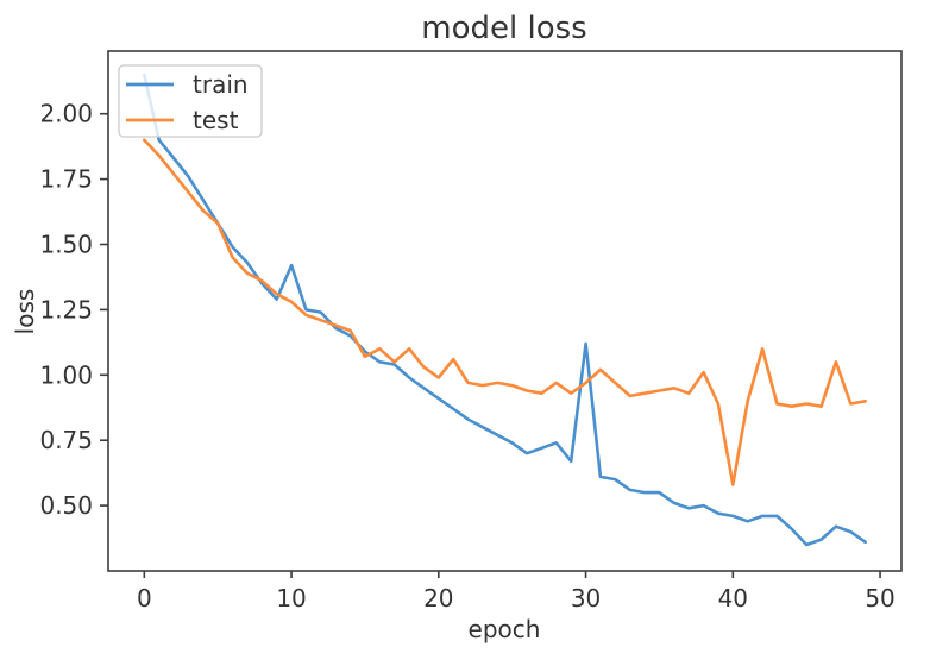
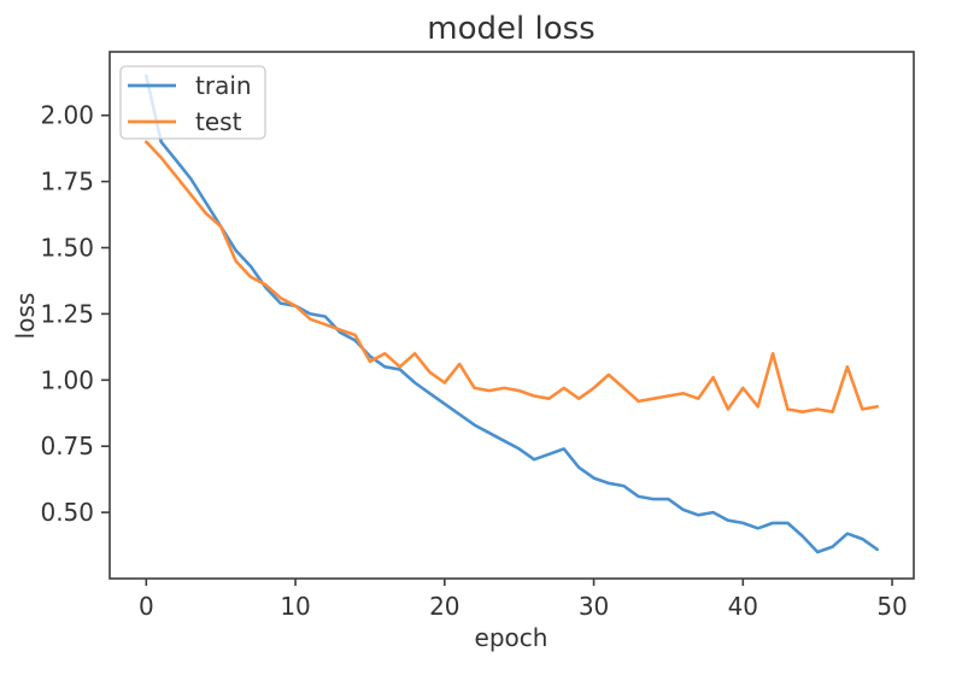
train/10: 1.42 -> 1.28
train/30: 1.12 -> 0.63
test/40: 0.58 -> 0.97
